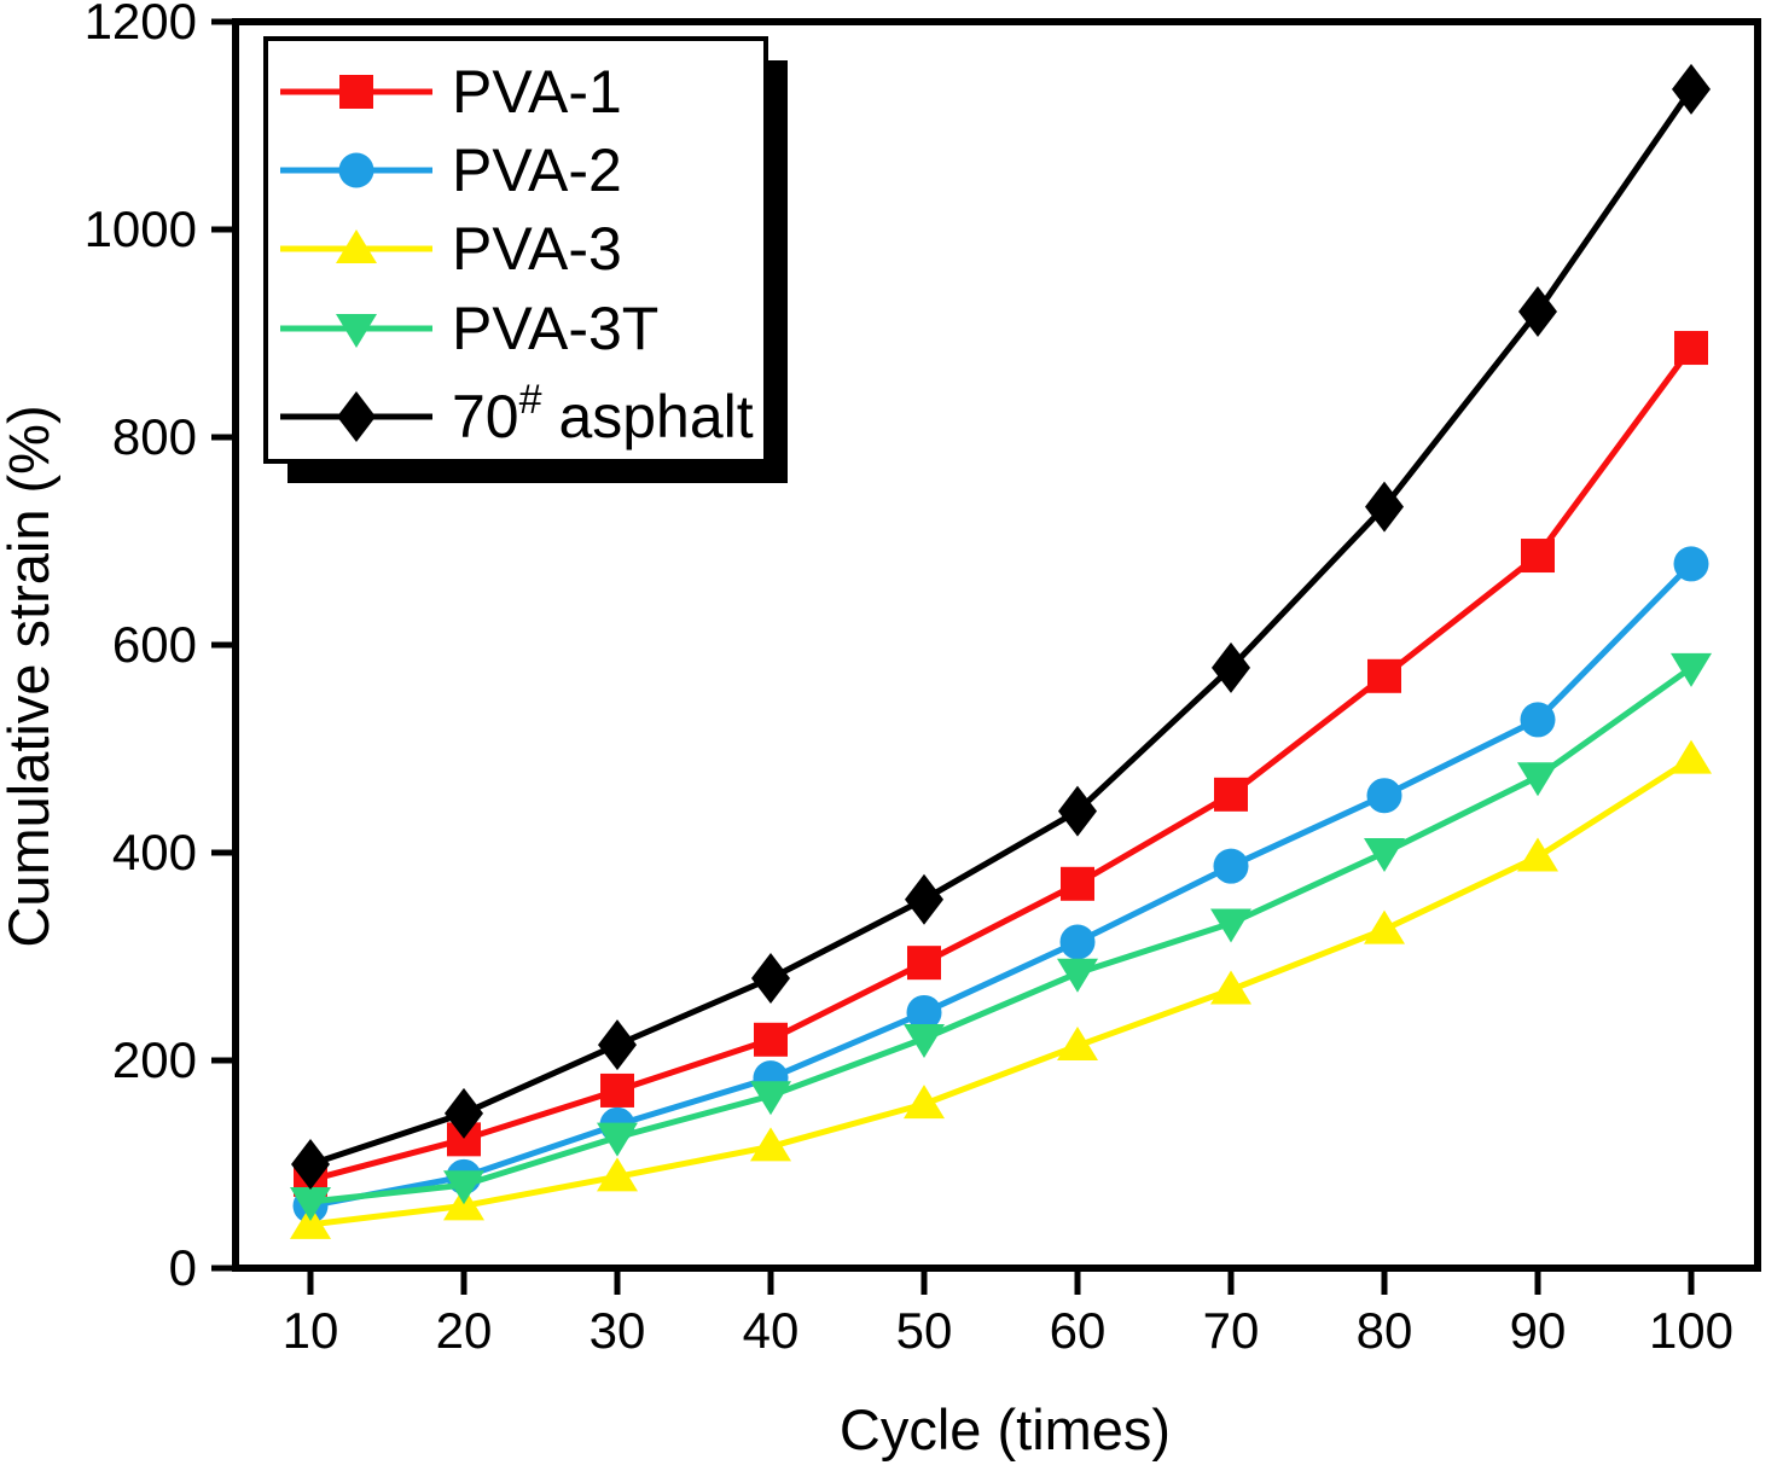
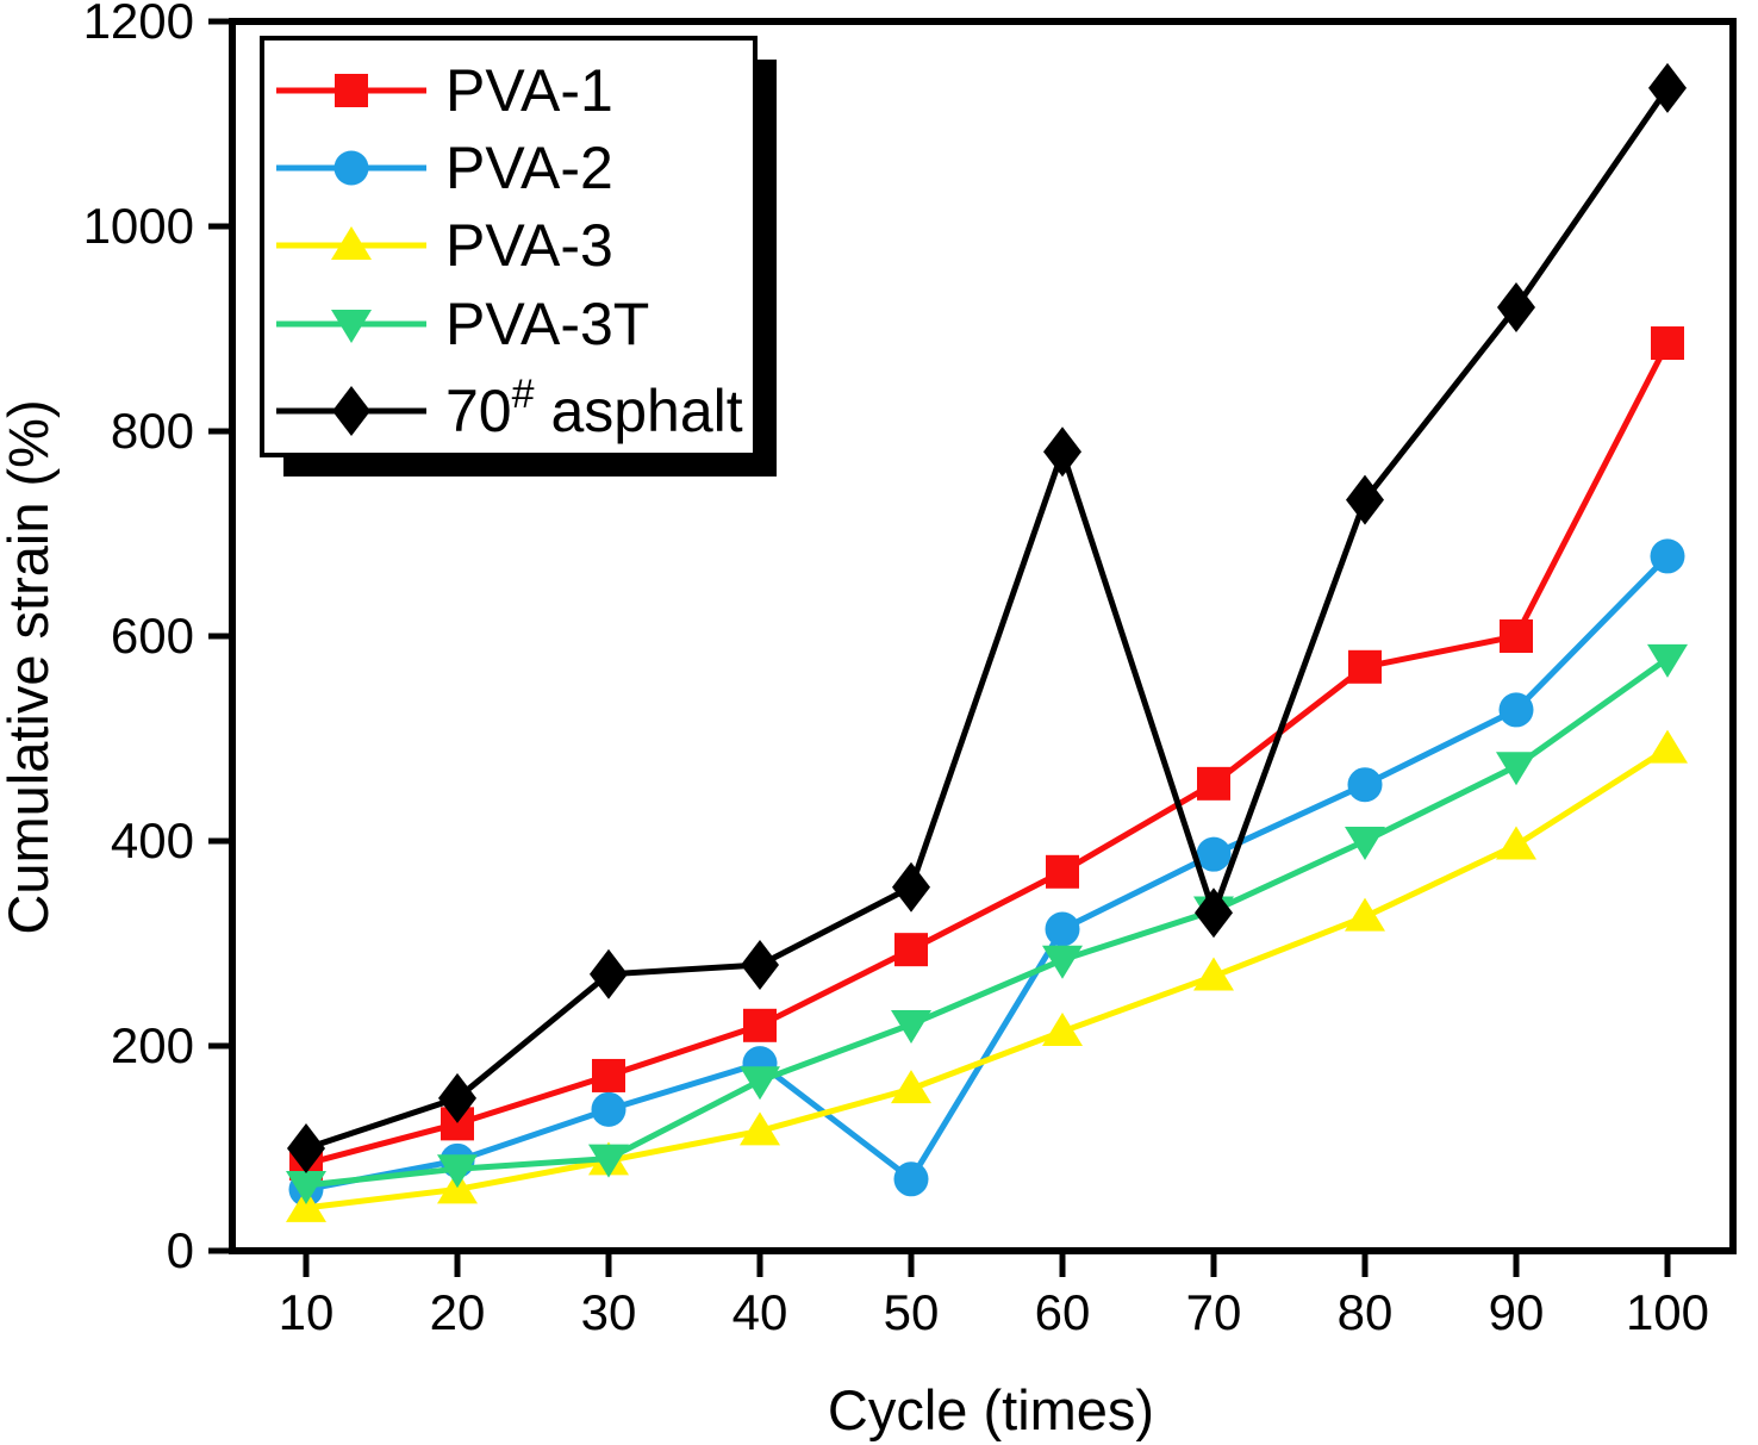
PVA-3T/30: 130 -> 90
70# asphalt/30: 220 -> 270
PVA-2/50: 250 -> 70
70# asphalt/60: 440 -> 780
70# asphalt/70: 580 -> 330
PVA-1/90: 690 -> 600
